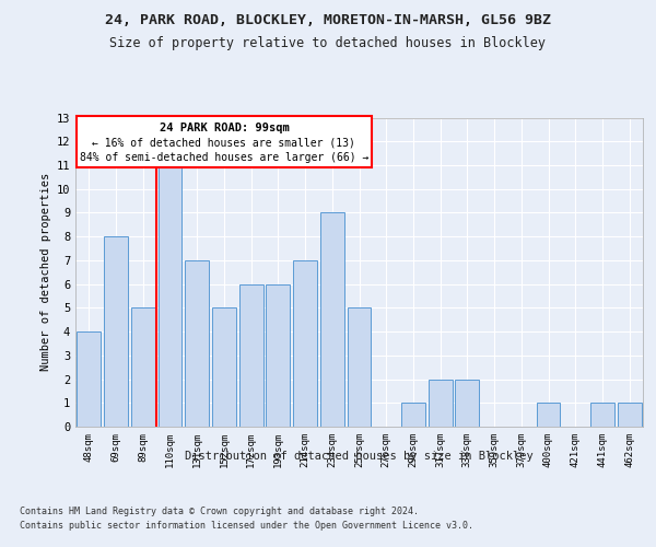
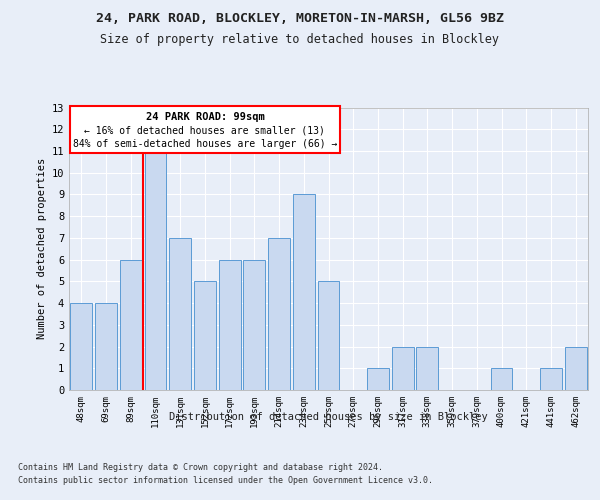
69sqm: 8 -> 4
89sqm: 5 -> 6
462sqm: 1 -> 2
